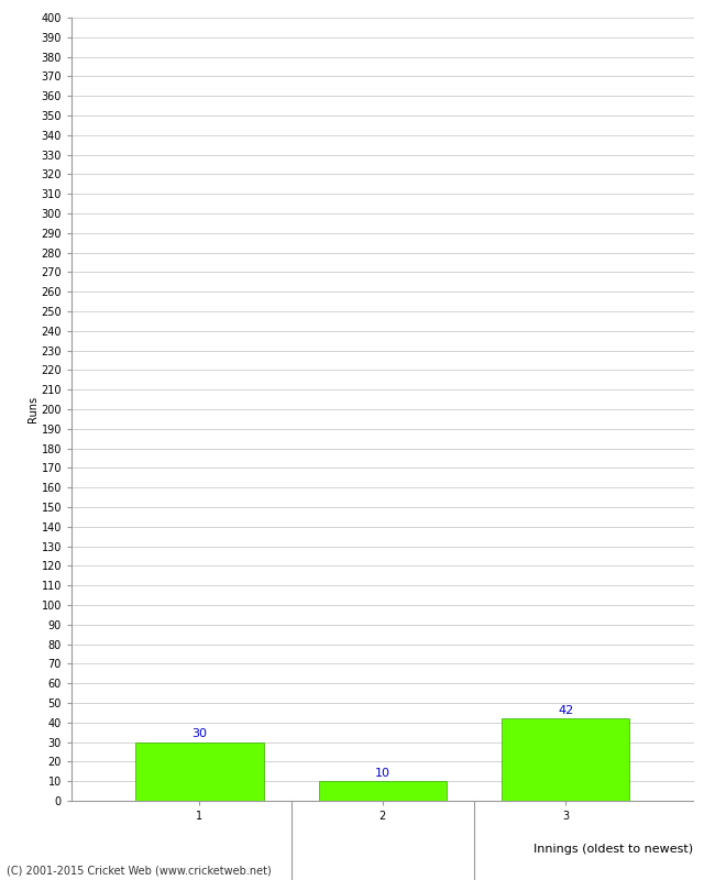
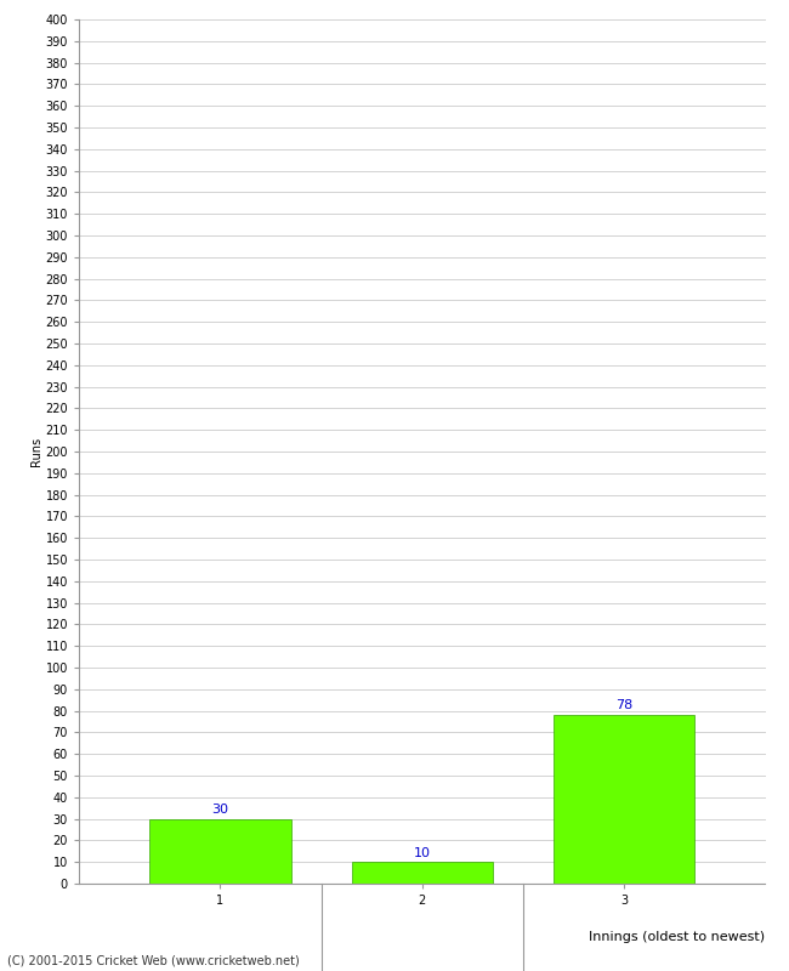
3: 42 -> 78
